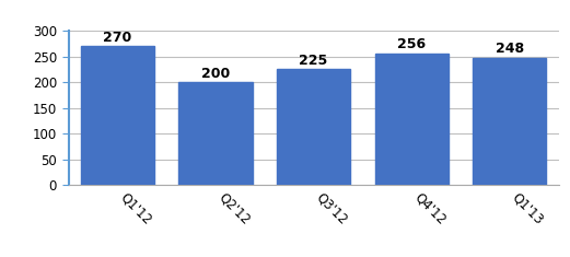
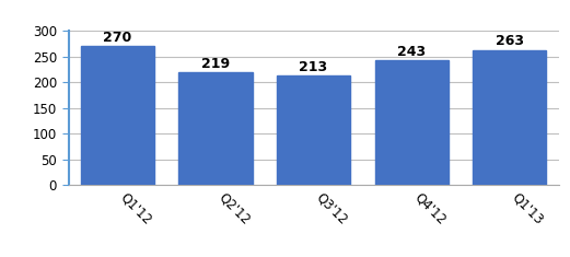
Q2'12: 200 -> 219
Q3'12: 225 -> 213
Q4'12: 256 -> 243
Q1'13: 248 -> 263
